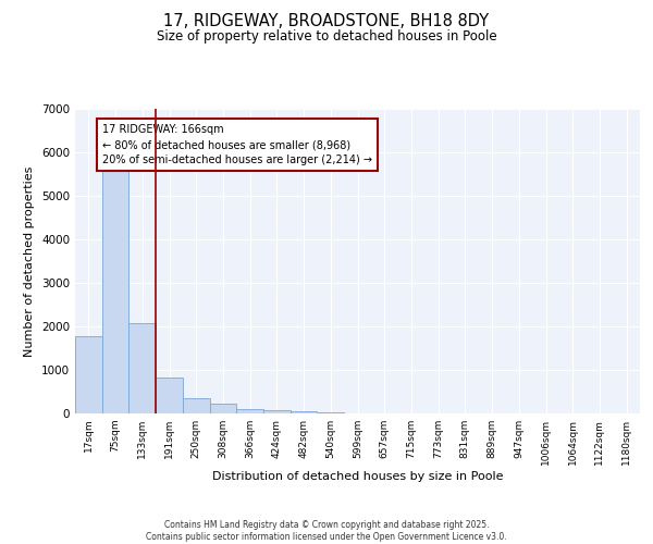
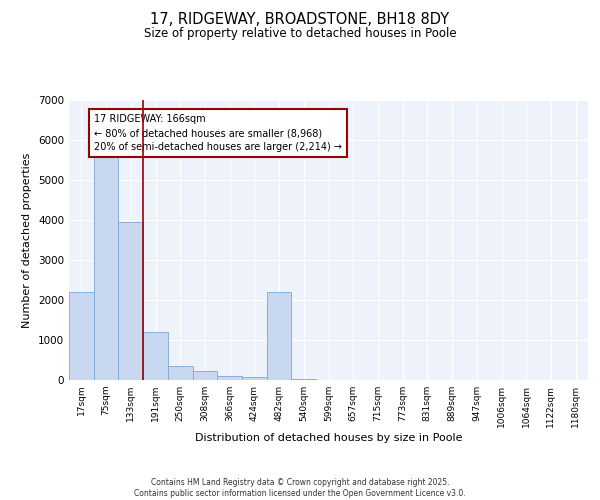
17sqm: 1780 -> 2200
133sqm: 2080 -> 3950
191sqm: 830 -> 1200
482sqm: 60 -> 2200
